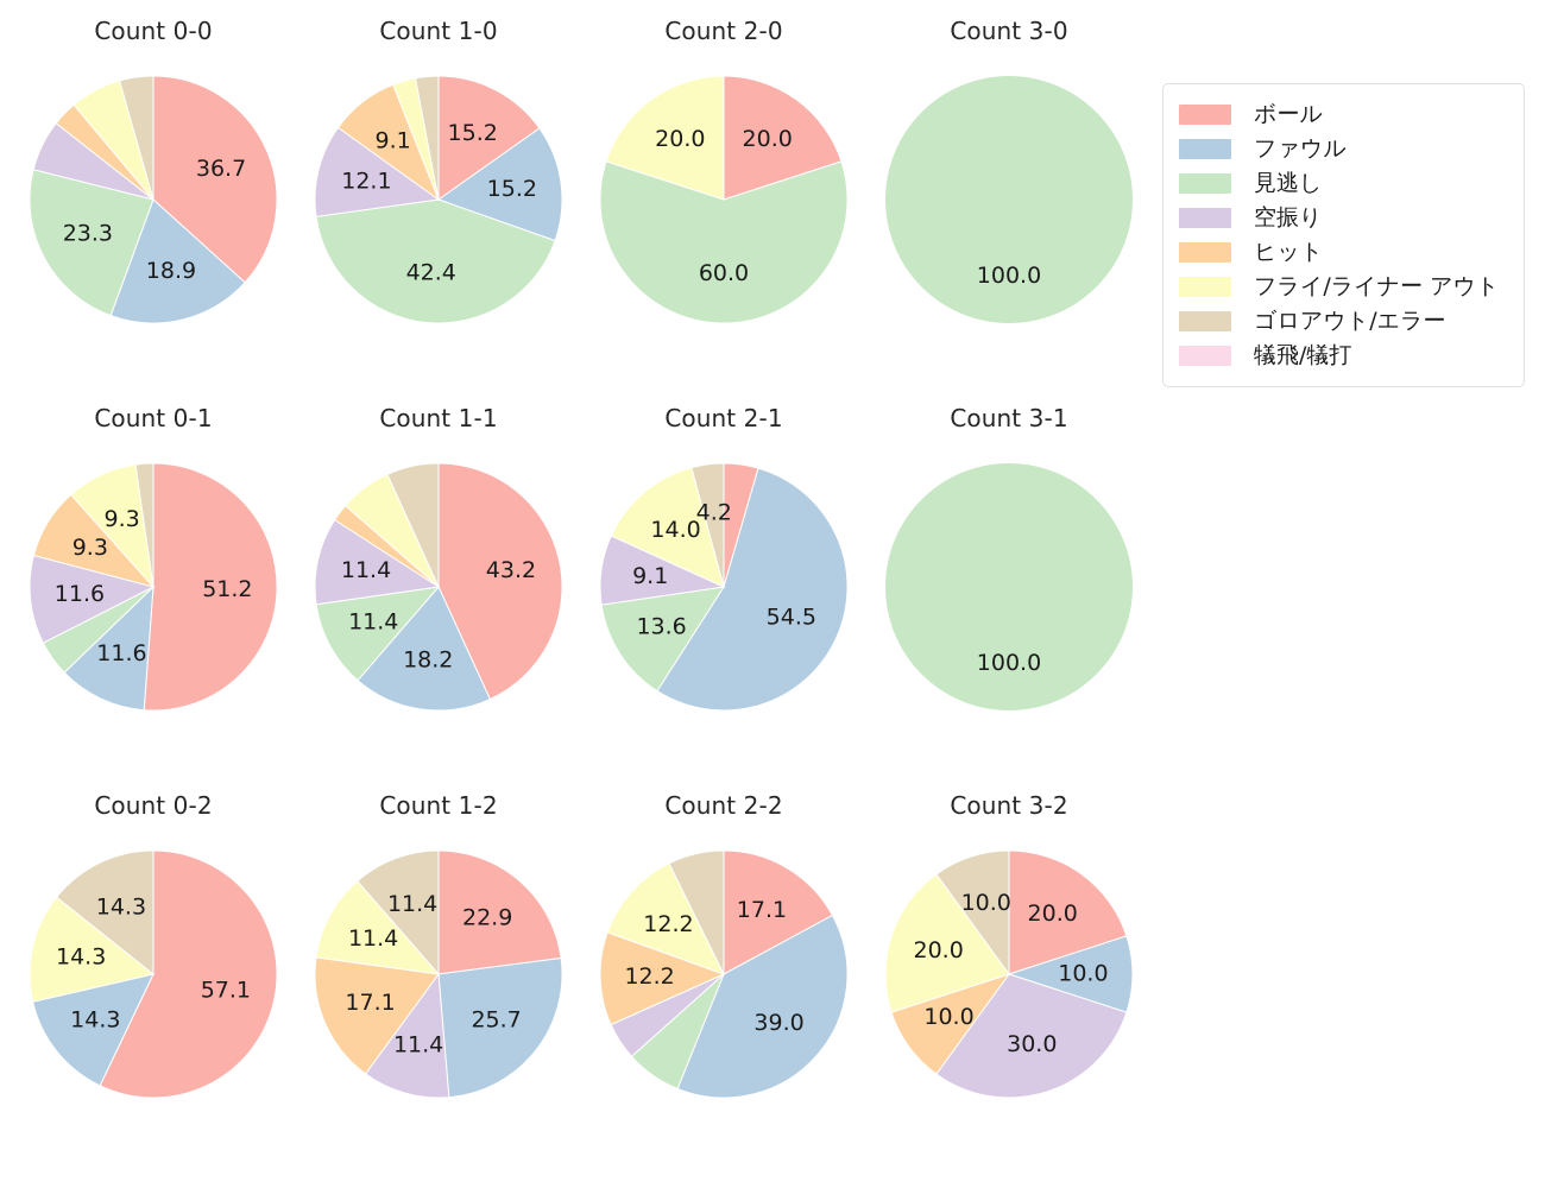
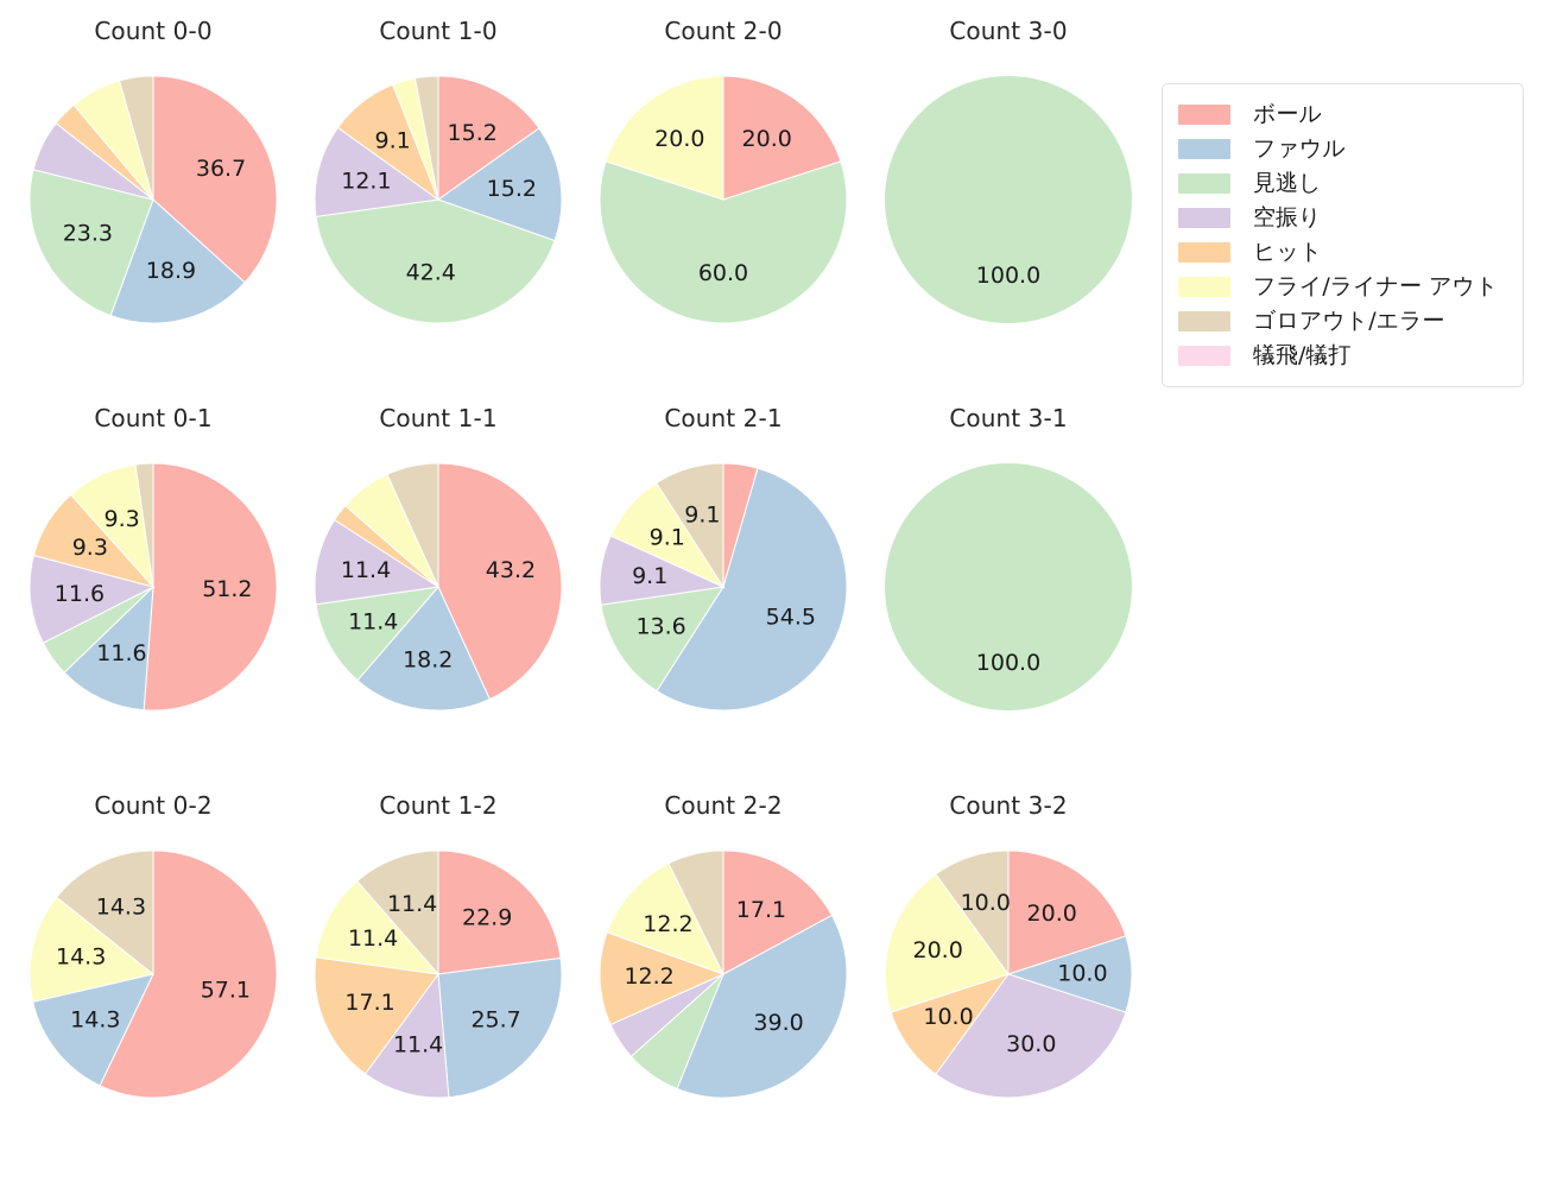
Count 2-1/フライ/ライナー アウト: 14.0 -> 9.1
Count 2-1/ゴロアウト/エラー: 4.2 -> 9.1
